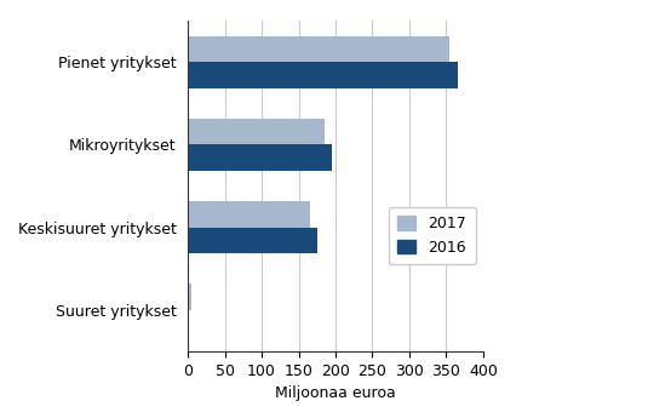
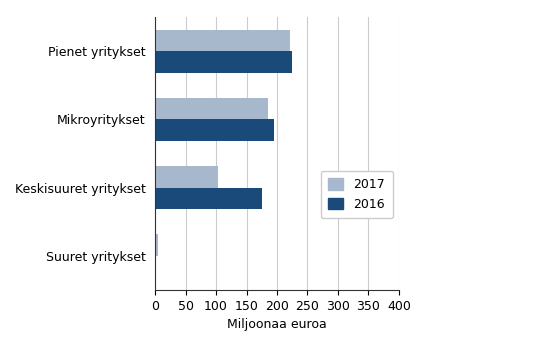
2017/Pienet yritykset: 355 -> 222
2016/Pienet yritykset: 365 -> 224
2017/Keskisuuret yritykset: 165 -> 104
